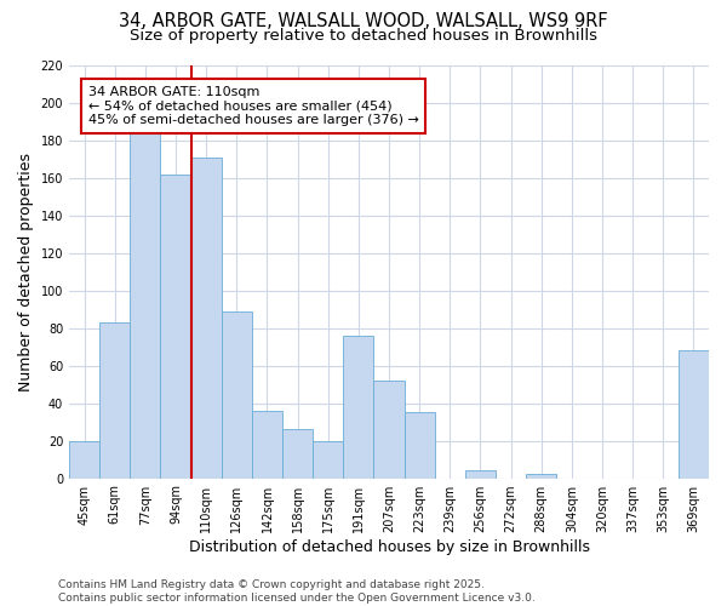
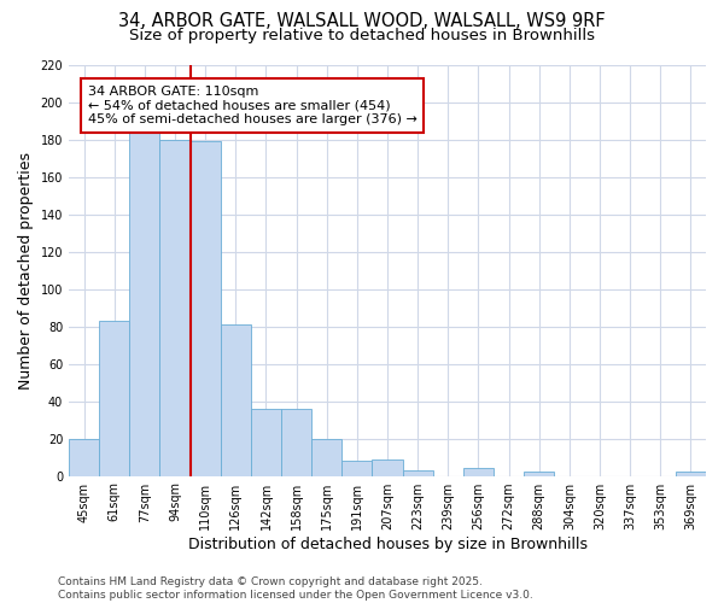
94sqm: 162 -> 180
110sqm: 171 -> 179
126sqm: 89 -> 81
158sqm: 26 -> 36
191sqm: 76 -> 8
207sqm: 52 -> 9
223sqm: 35 -> 3
369sqm: 68 -> 2
